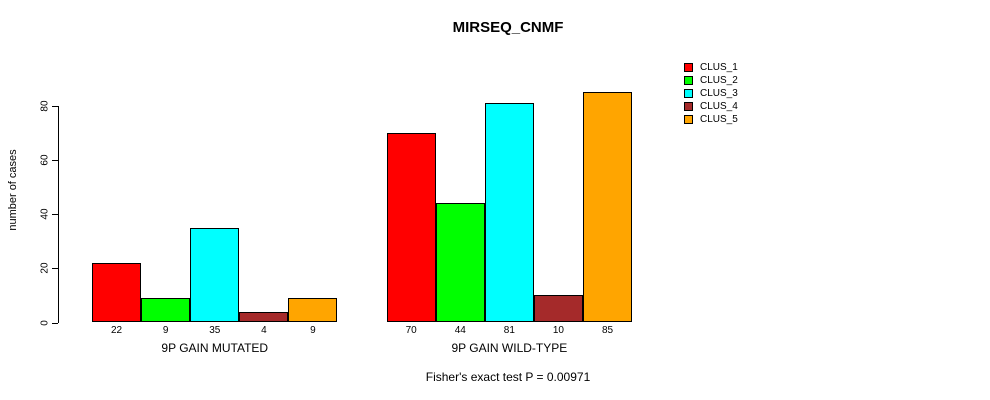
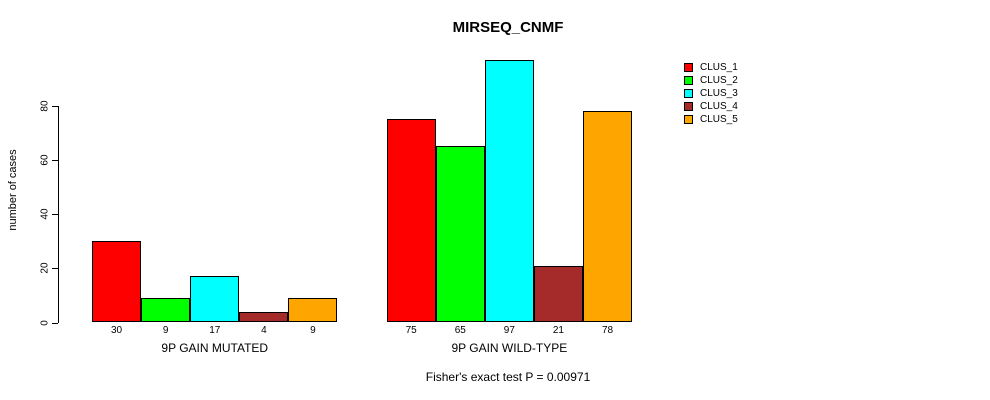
CLUS_1/9P GAIN MUTATED: 22 -> 30
CLUS_3/9P GAIN MUTATED: 35 -> 17
CLUS_1/9P GAIN WILD-TYPE: 70 -> 75
CLUS_2/9P GAIN WILD-TYPE: 44 -> 65
CLUS_3/9P GAIN WILD-TYPE: 81 -> 97
CLUS_4/9P GAIN WILD-TYPE: 10 -> 21
CLUS_5/9P GAIN WILD-TYPE: 85 -> 78
